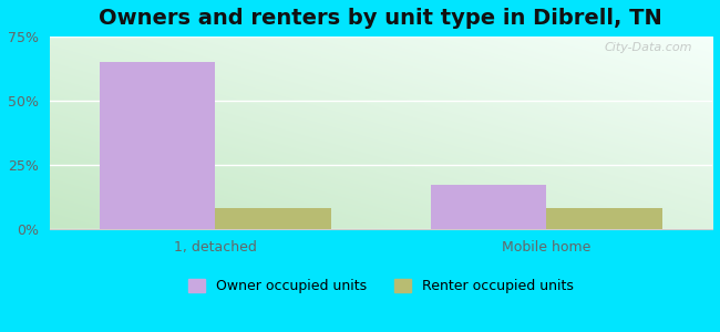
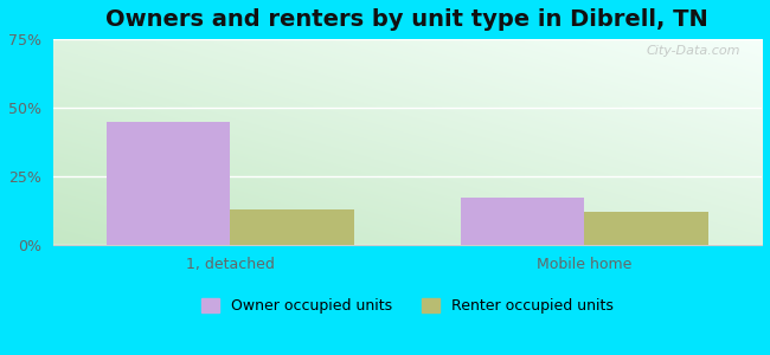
Owner occupied units/1, detached: 65% -> 45%
Renter occupied units/1, detached: 8% -> 13%
Renter occupied units/Mobile home: 8% -> 12%
